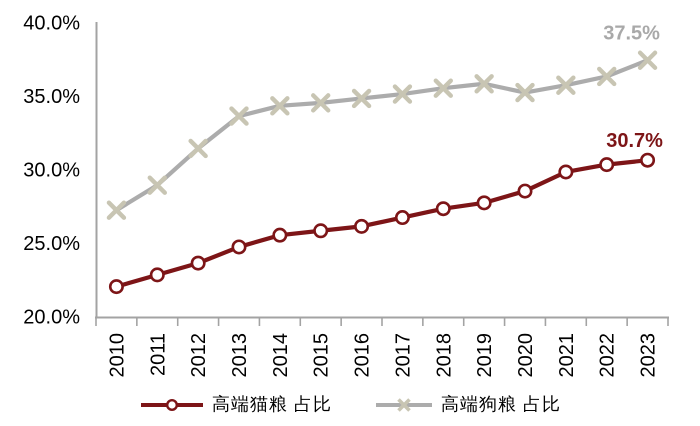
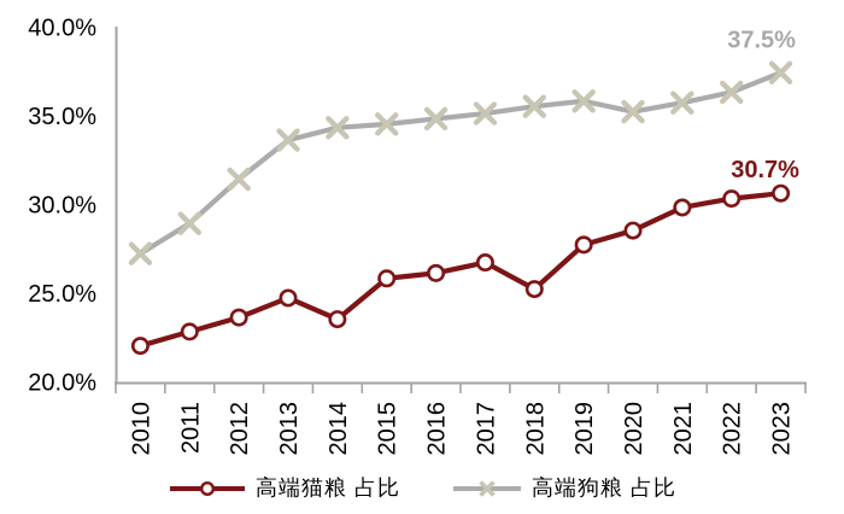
高端猫粮 占比/2014: 25.6% -> 23.6%
高端猫粮 占比/2018: 27.4% -> 25.3%
